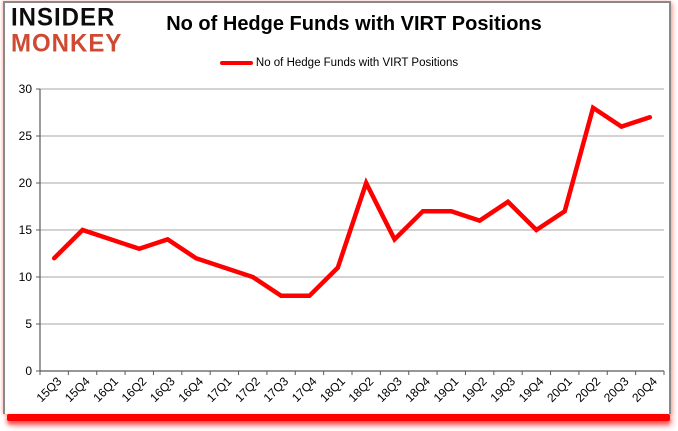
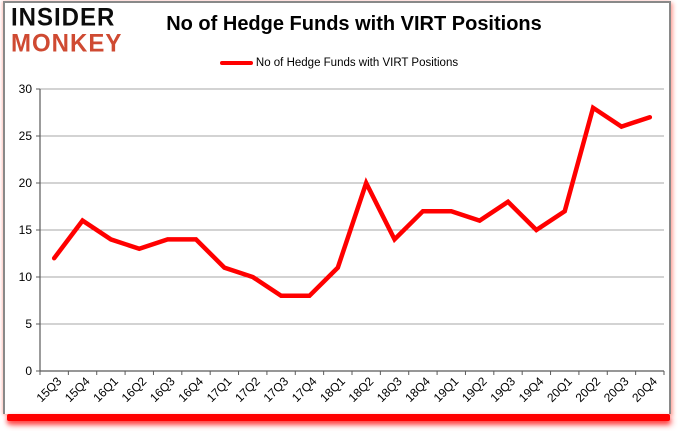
15Q4: 15 -> 16
16Q4: 12 -> 14
